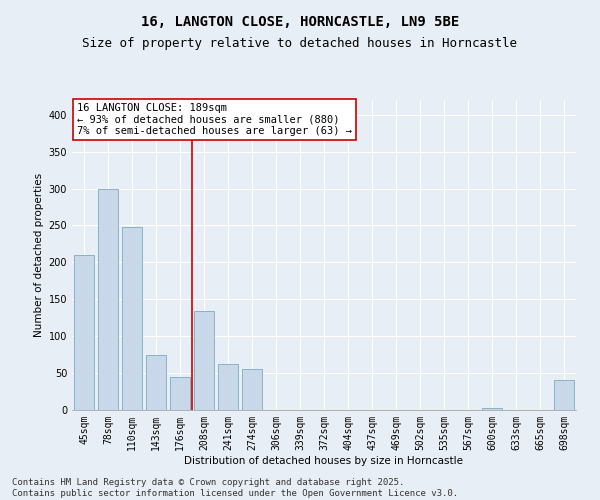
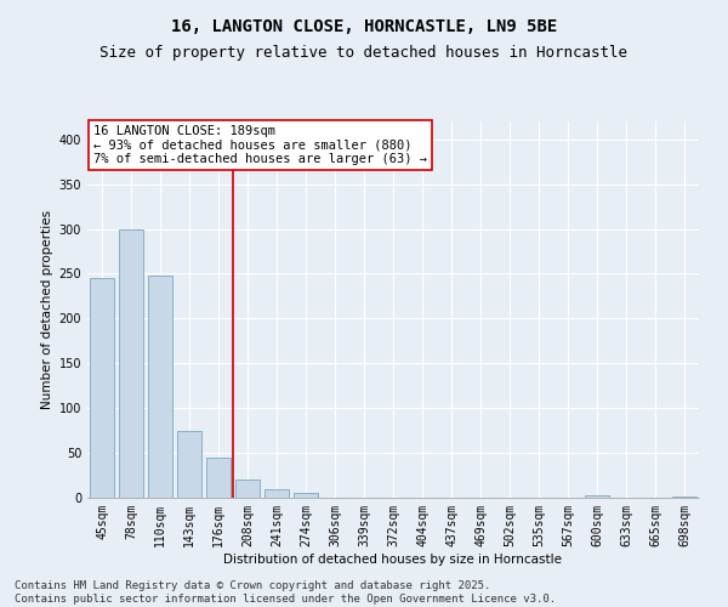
45sqm: 210 -> 245
208sqm: 134 -> 20
241sqm: 62 -> 9
274sqm: 56 -> 6
698sqm: 40 -> 2
